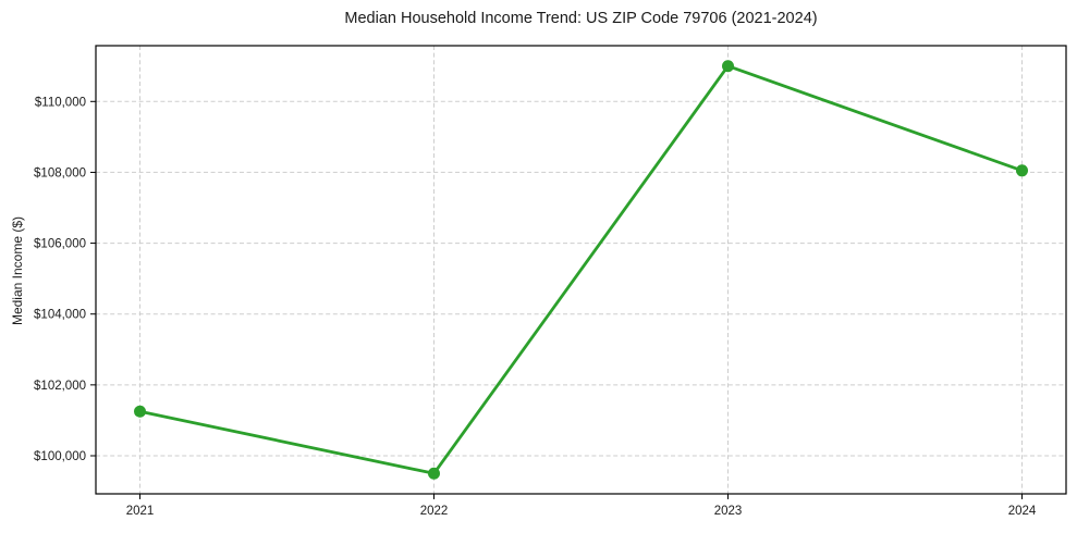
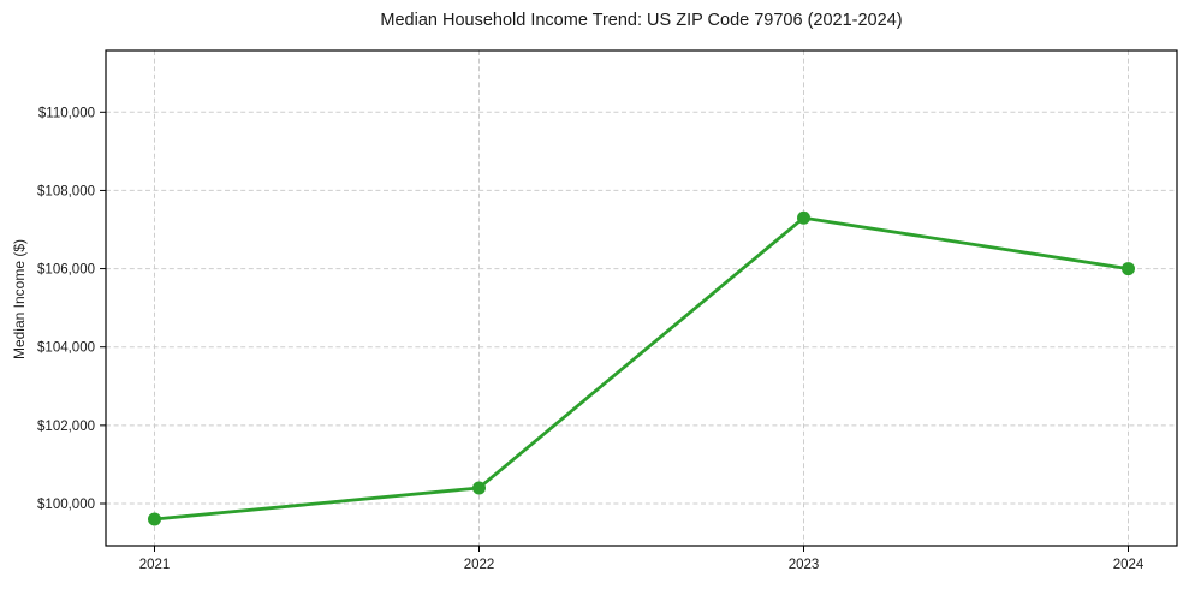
2021: $101200 -> $99600
2022: $99500 -> $100400
2023: $111000 -> $107300
2024: $108000 -> $106000
